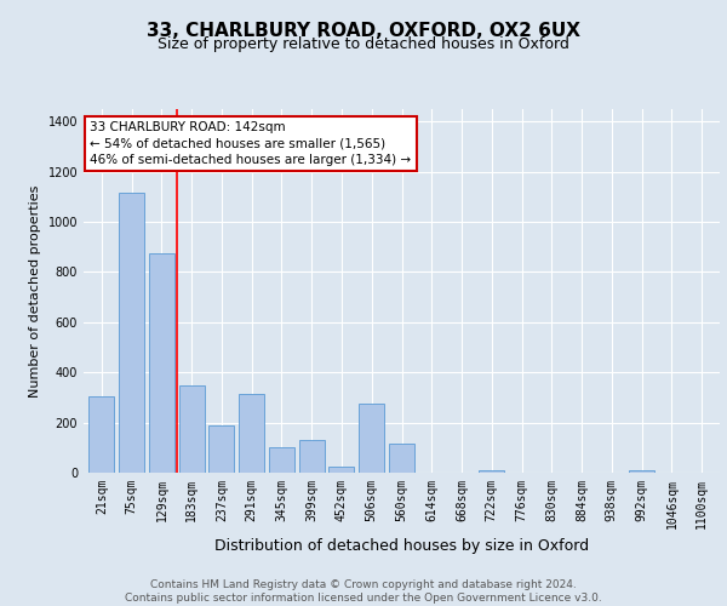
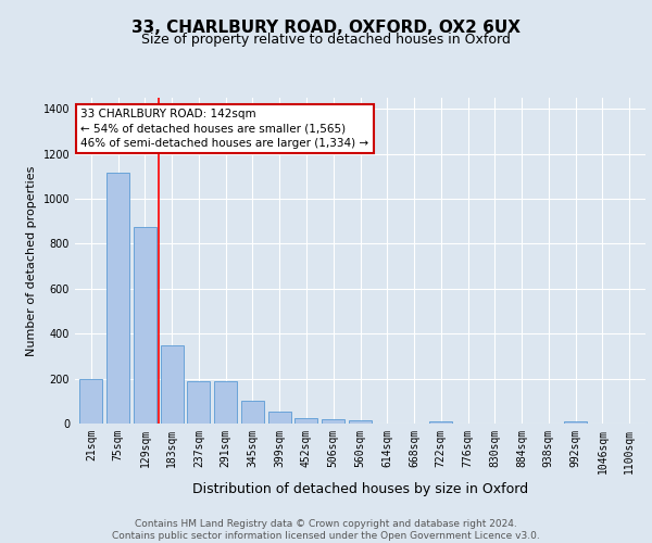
21sqm: 305 -> 197
291sqm: 315 -> 190
399sqm: 130 -> 53
506sqm: 275 -> 18
560sqm: 115 -> 15
